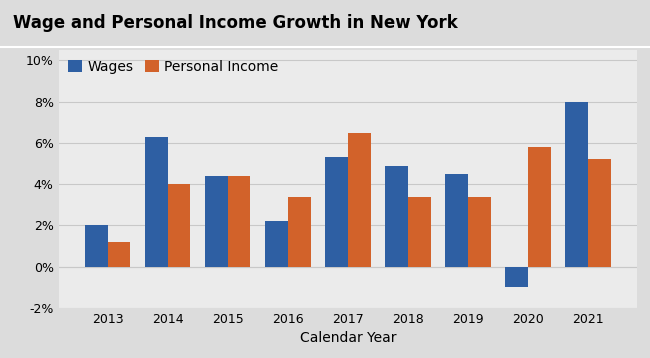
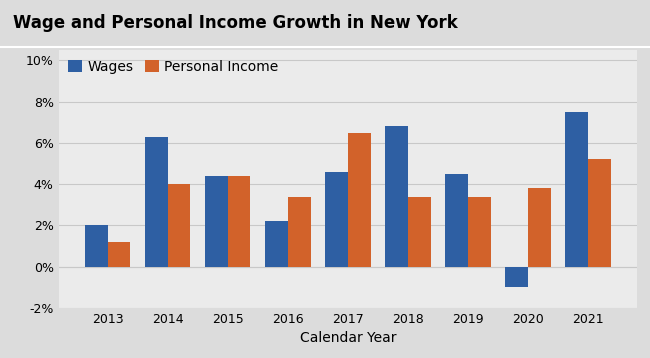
Wages/2017: 5.3% -> 4.6%
Wages/2018: 4.9% -> 6.8%
Personal Income/2020: 5.8% -> 3.8%
Wages/2021: 8.0% -> 7.5%
